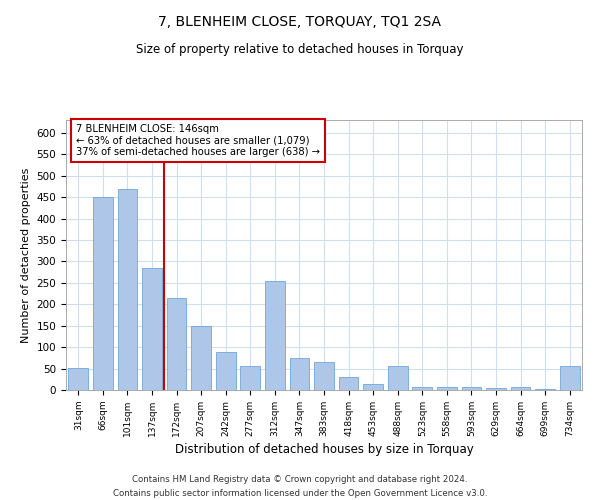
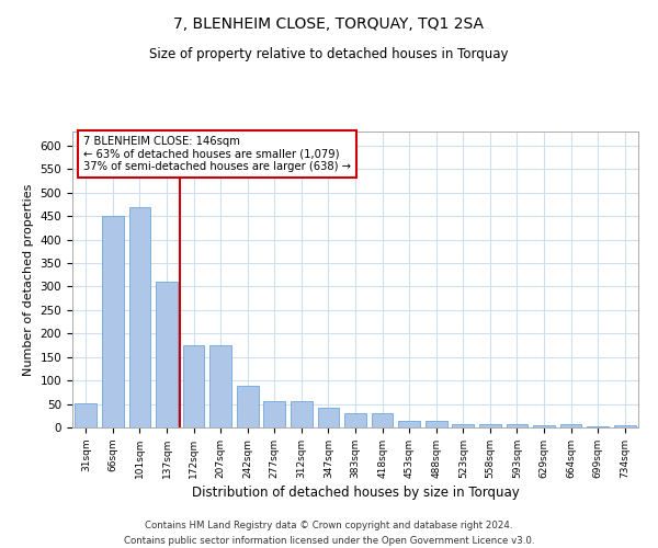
137sqm: 285 -> 310
172sqm: 215 -> 175
207sqm: 150 -> 175
312sqm: 255 -> 57
347sqm: 75 -> 42
383sqm: 65 -> 30
488sqm: 55 -> 13
734sqm: 55 -> 4
